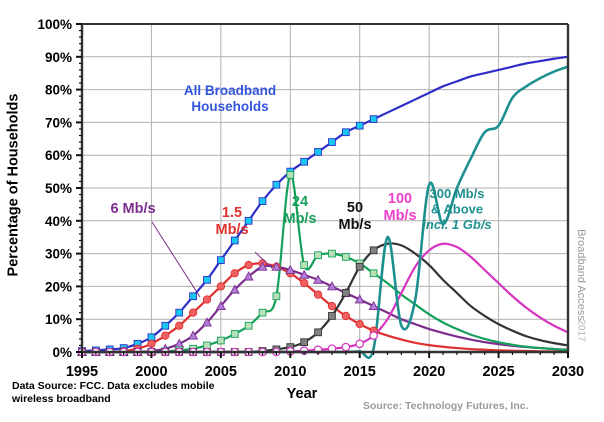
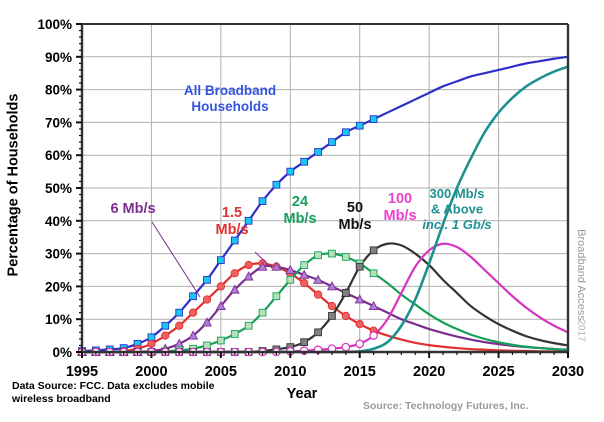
24 Mb/s/2010: 54% -> 22%
300 Mb/s & Above incl. 1 Gb/s/2017: 35% -> 3%
300 Mb/s & Above incl. 1 Gb/s/2020: 51% -> 27%
300 Mb/s & Above incl. 1 Gb/s/2025: 69% -> 73%
